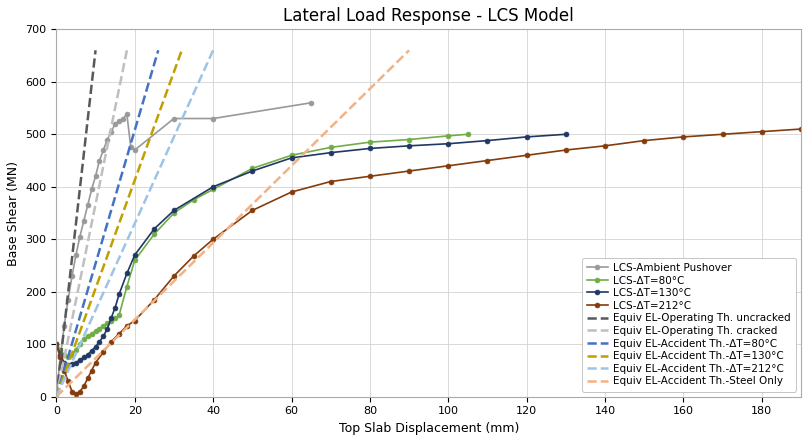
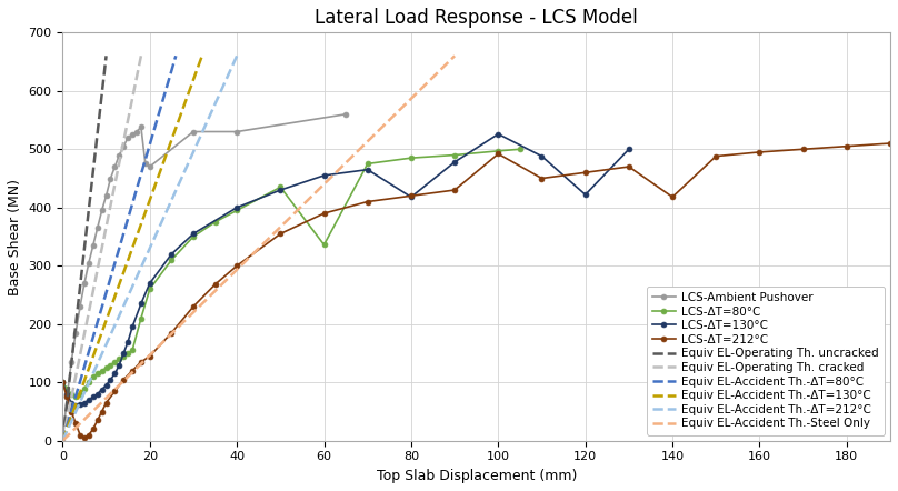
LCS-ΔT=80°C/60: 460 -> 336
LCS-ΔT=130°C/80: 473 -> 418
LCS-ΔT=130°C/100: 482 -> 526
LCS-ΔT=212°C/100: 440 -> 492
LCS-ΔT=130°C/120: 495 -> 422
LCS-ΔT=212°C/140: 478 -> 418
